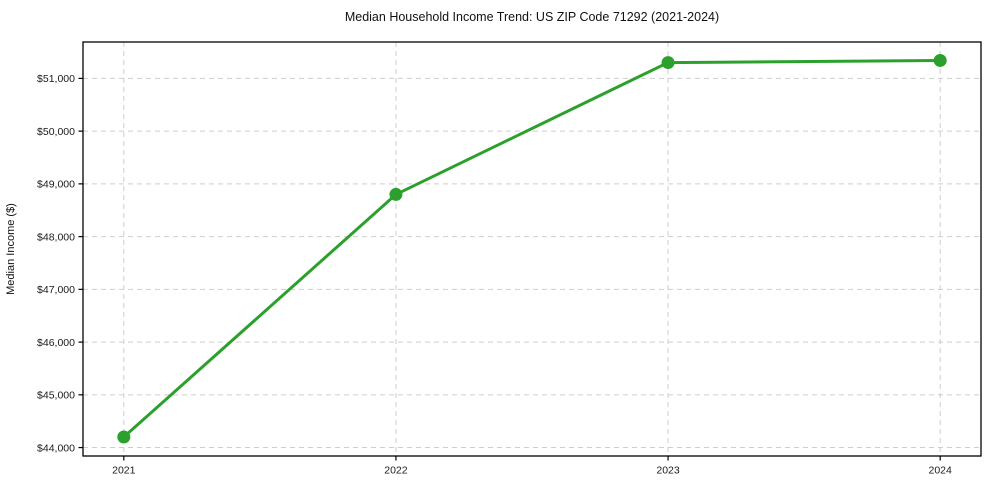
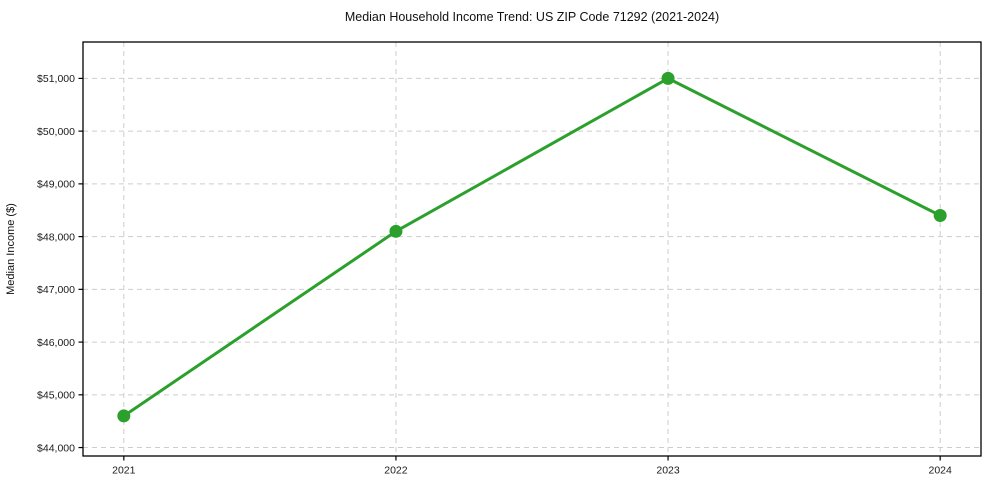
2021: $44200 -> $44600
2022: $48800 -> $48100
2023: $51300 -> $51000
2024: $51300 -> $48400
